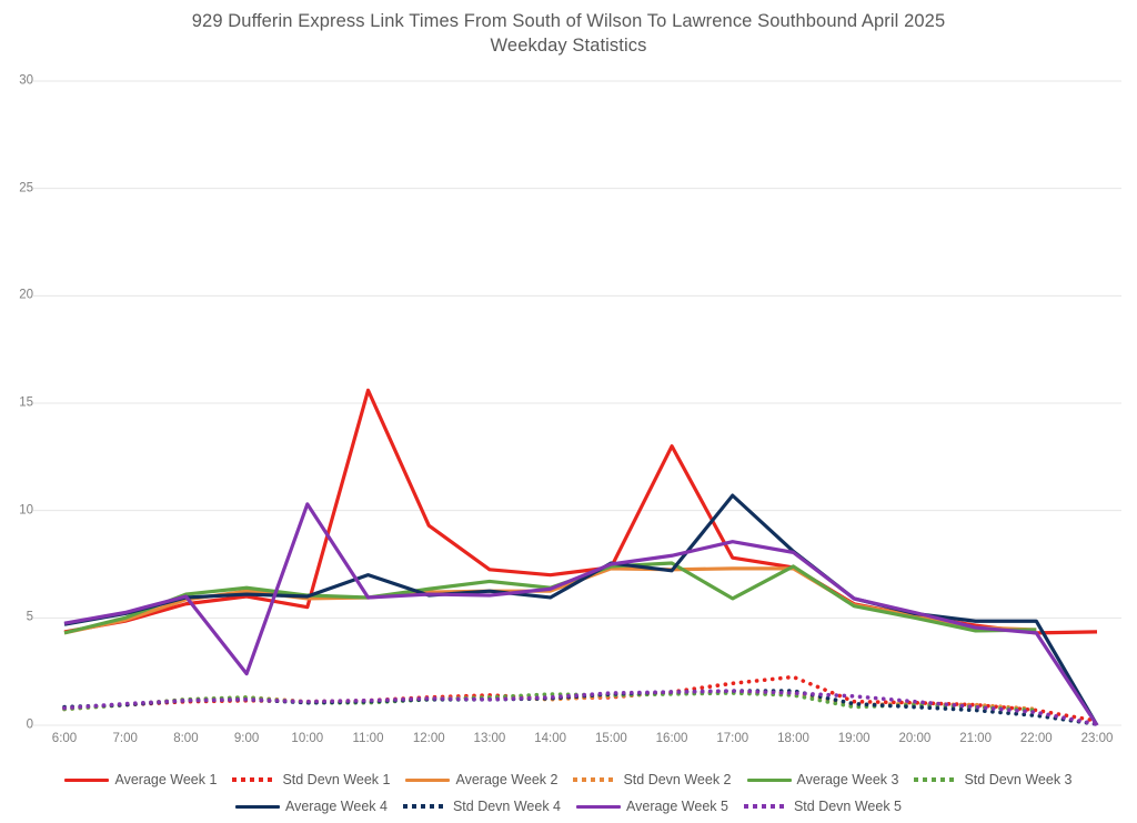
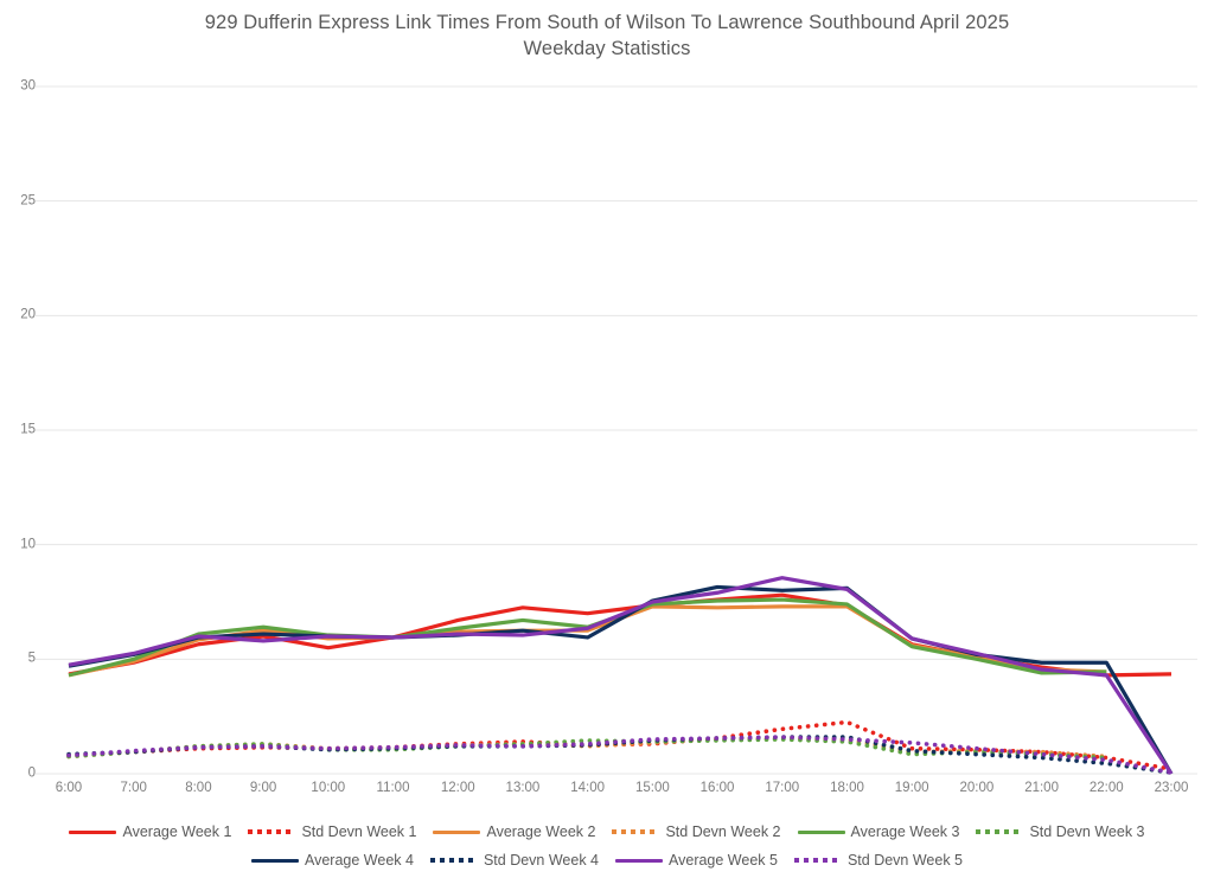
Average Week 5/9:00: 2.4 -> 5.8
Average Week 5/10:00: 10.3 -> 6.0
Average Week 1/11:00: 15.6 -> 6.0
Average Week 4/11:00: 7.0 -> 6.0
Average Week 1/12:00: 9.3 -> 6.7
Average Week 1/16:00: 13.0 -> 7.6
Average Week 4/16:00: 7.2 -> 8.2
Average Week 3/17:00: 5.9 -> 7.6
Average Week 4/17:00: 10.7 -> 8.0
